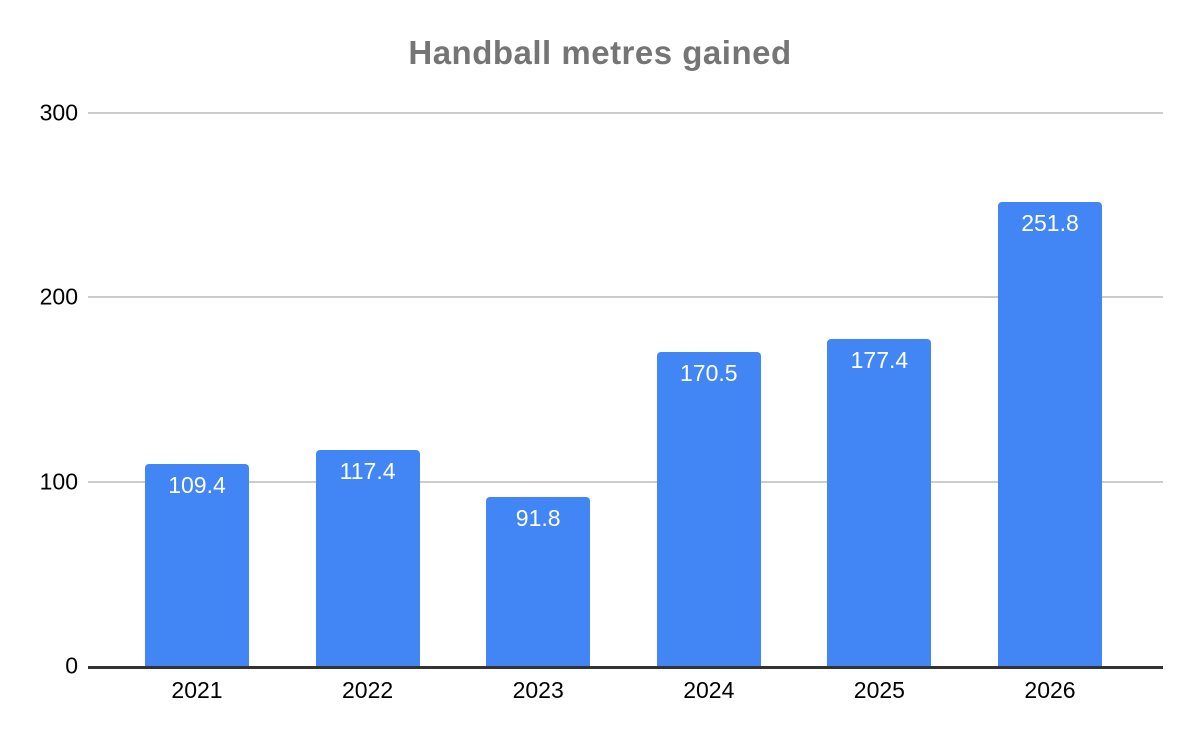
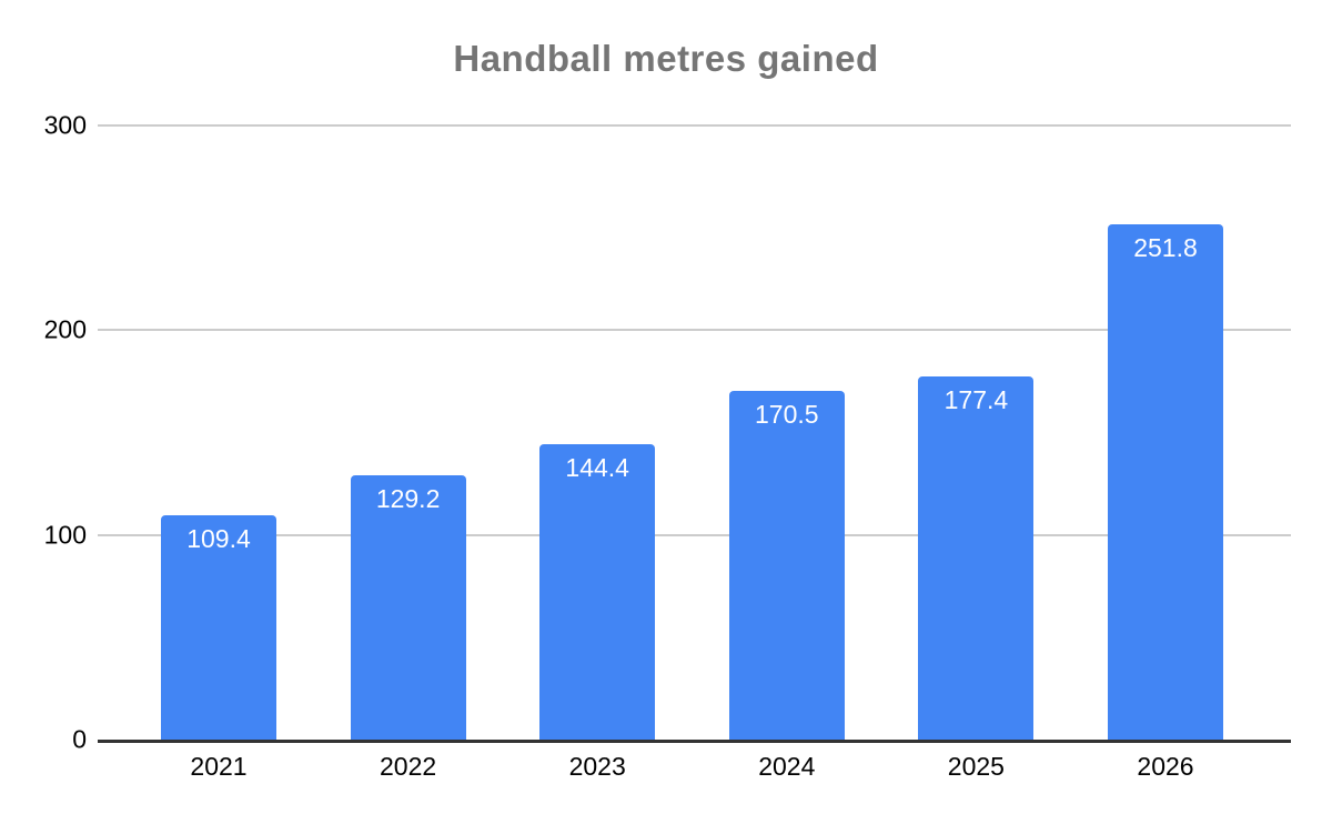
2022: 117.4 -> 129.2
2023: 91.8 -> 144.4
